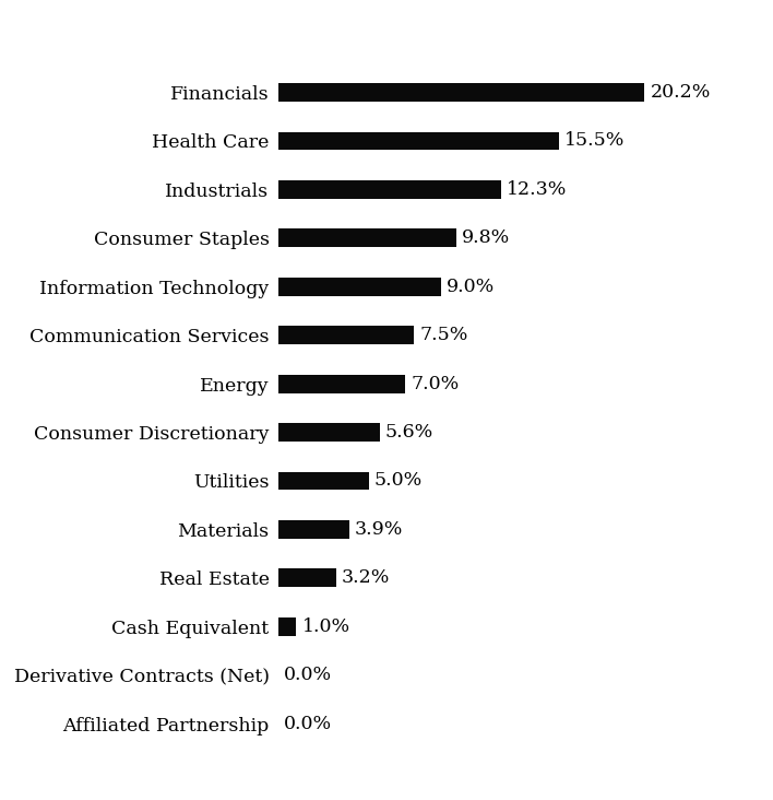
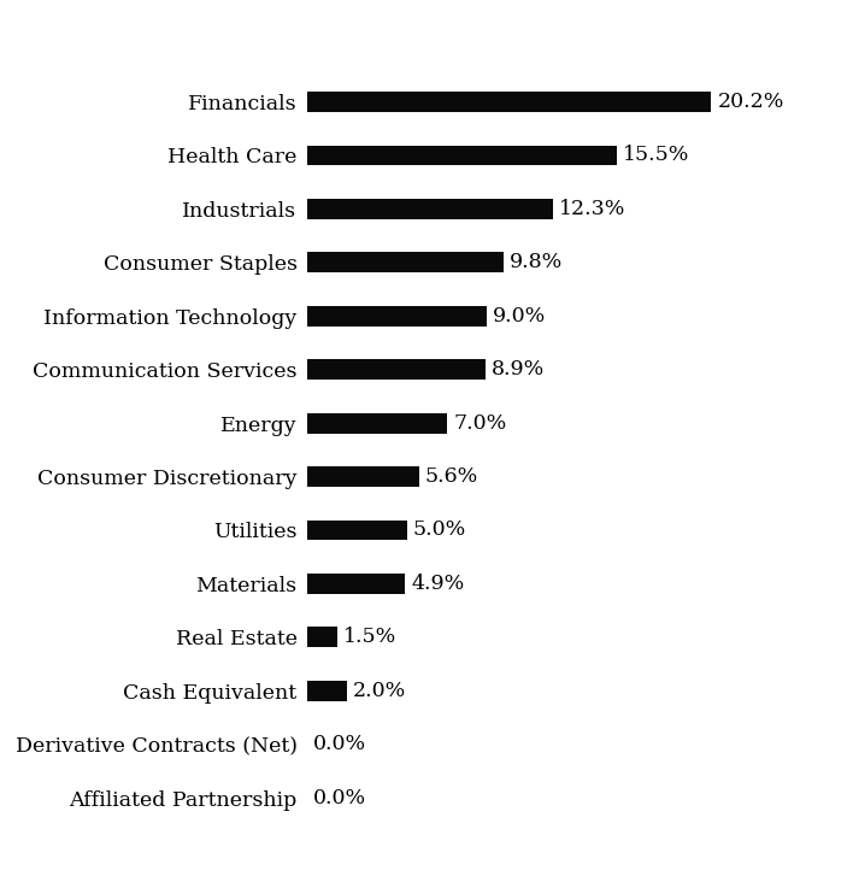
Communication Services: 7.5% -> 8.9%
Materials: 3.9% -> 4.9%
Real Estate: 3.2% -> 1.5%
Cash Equivalent: 1.0% -> 2.0%
